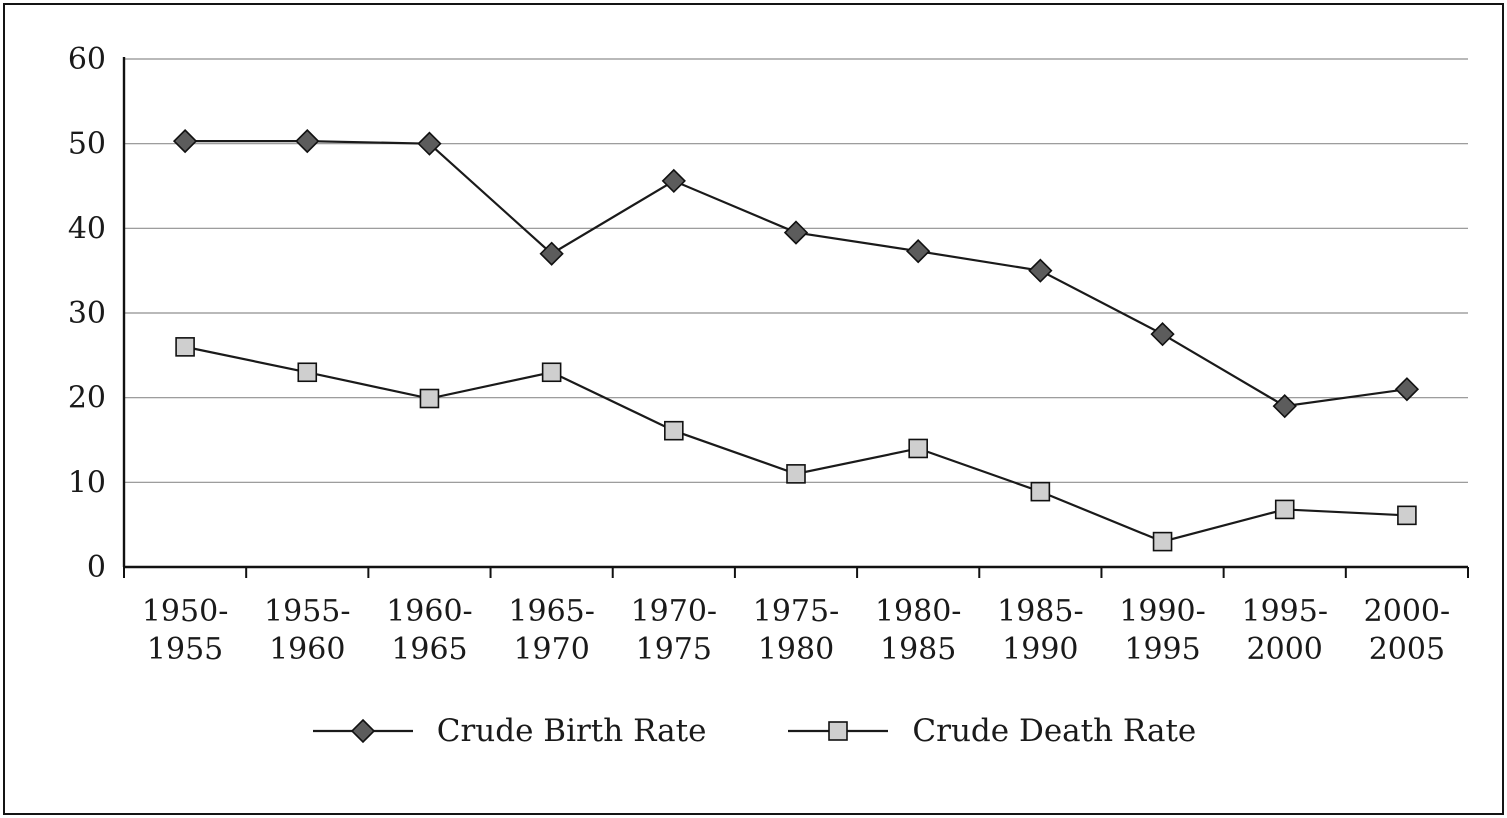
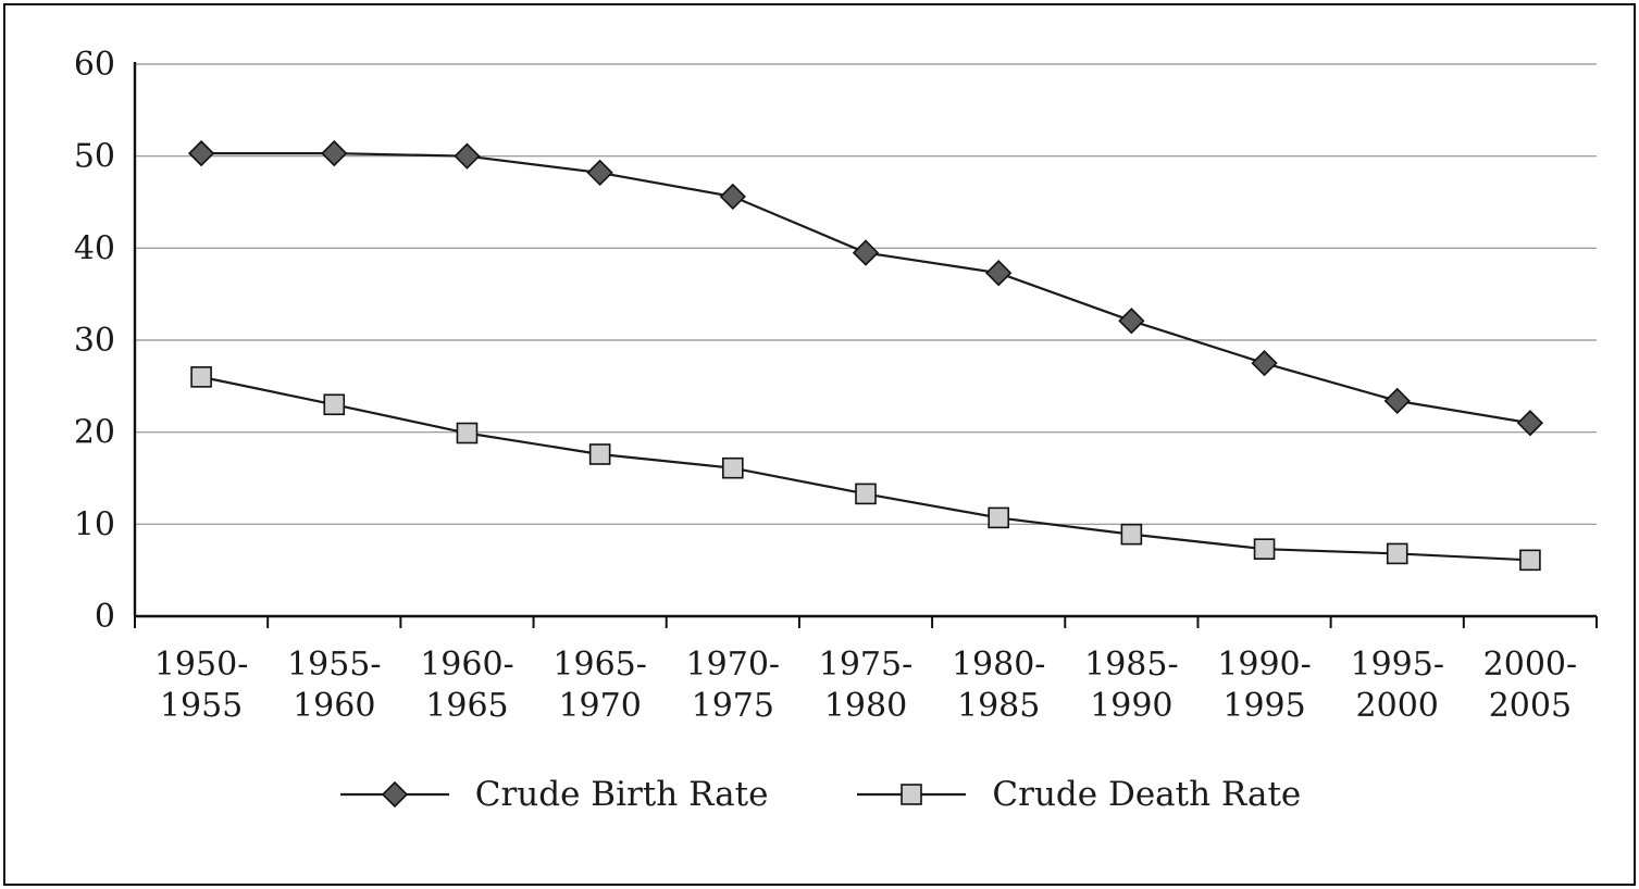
Crude Birth Rate/1965-1970: 37 -> 48
Crude Death Rate/1965-1970: 23 -> 18
Crude Death Rate/1975-1980: 11 -> 13
Crude Death Rate/1980-1985: 14 -> 11
Crude Birth Rate/1985-1990: 35 -> 32
Crude Death Rate/1990-1995: 3 -> 7
Crude Birth Rate/1995-2000: 19 -> 23
